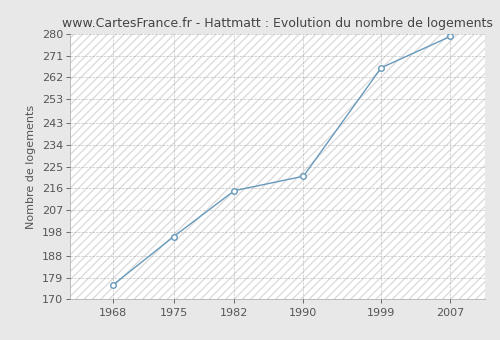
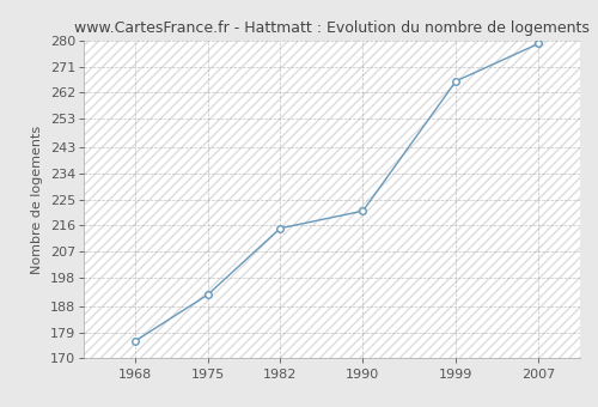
1975: 196 -> 192
